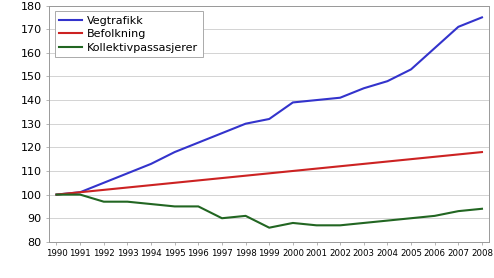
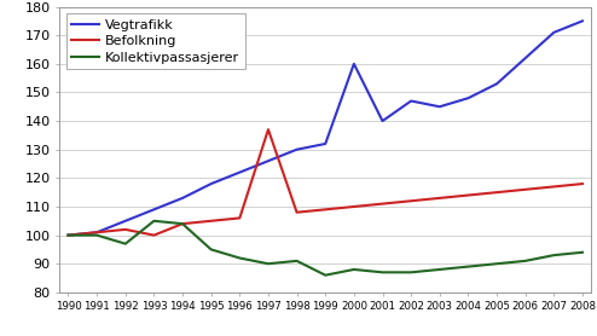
Befolkning/1993: 103 -> 100
Kollektivpassasjerer/1993: 97 -> 105
Kollektivpassasjerer/1994: 96 -> 104
Kollektivpassasjerer/1996: 95 -> 92
Befolkning/1997: 107 -> 137
Vegtrafikk/2000: 139 -> 160
Vegtrafikk/2002: 141 -> 147
